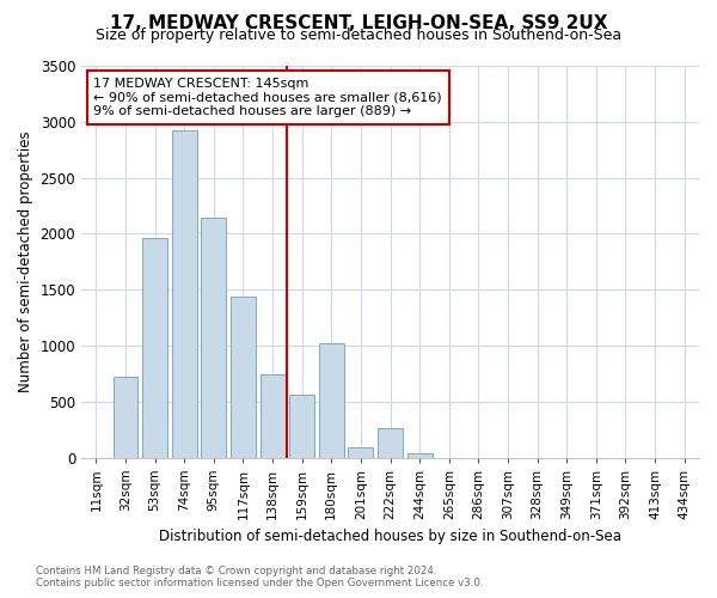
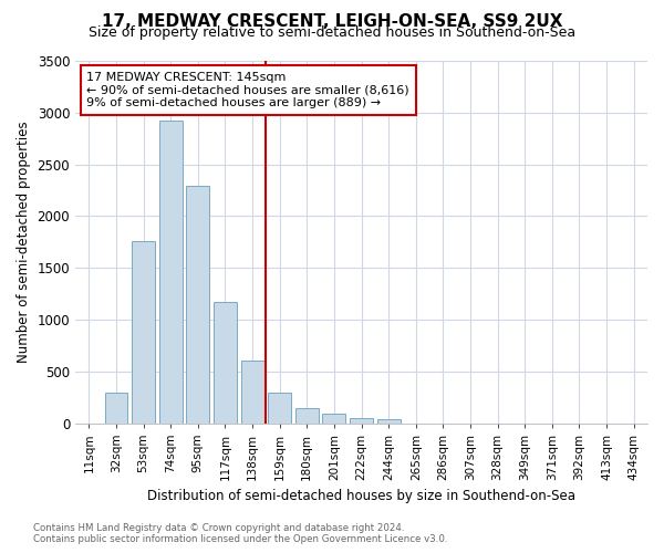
32sqm: 720 -> 300
53sqm: 1960 -> 1760
95sqm: 2140 -> 2290
117sqm: 1440 -> 1170
138sqm: 740 -> 600
159sqm: 560 -> 290
180sqm: 1020 -> 140
222sqm: 260 -> 50
